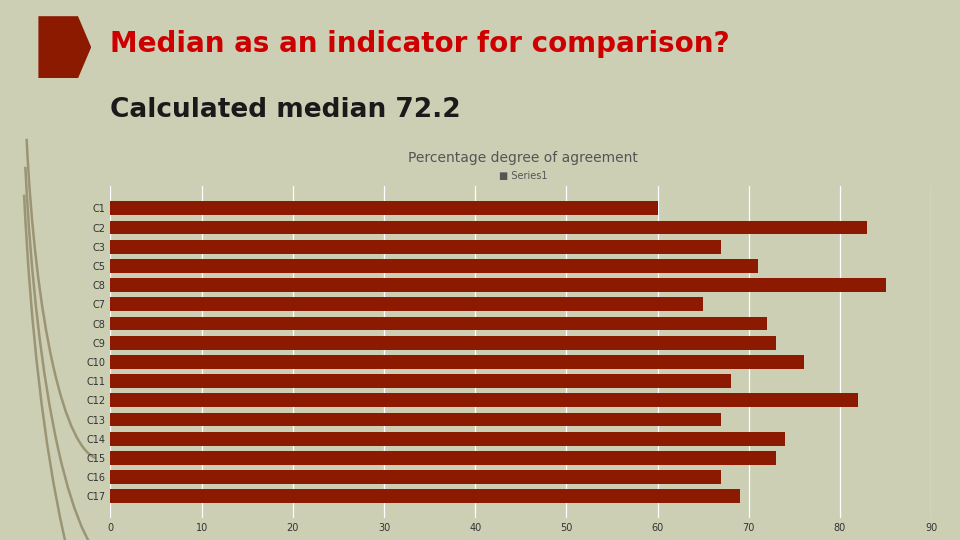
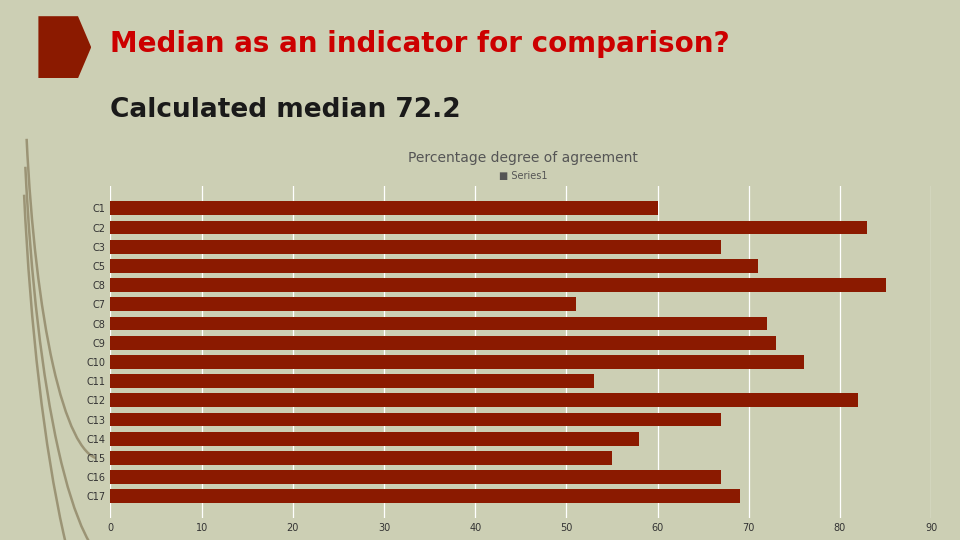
C7: 65 -> 51
C11: 68 -> 53
C14: 74 -> 58
C15: 73 -> 55
